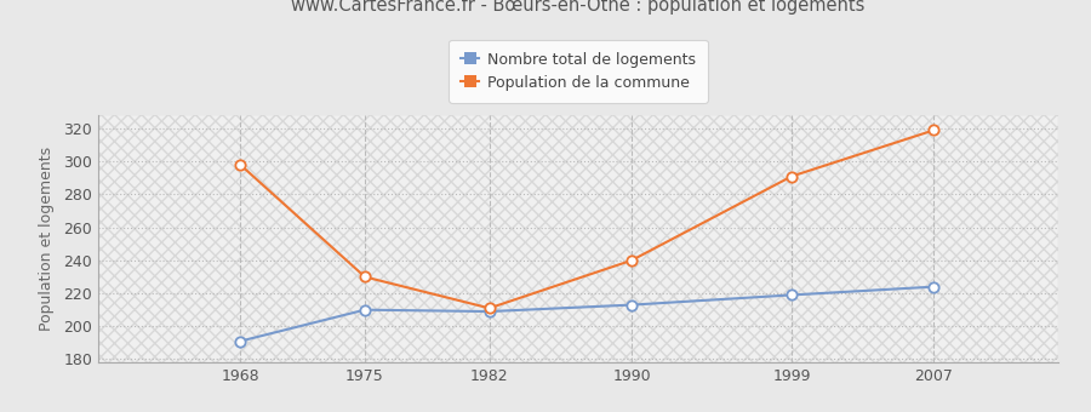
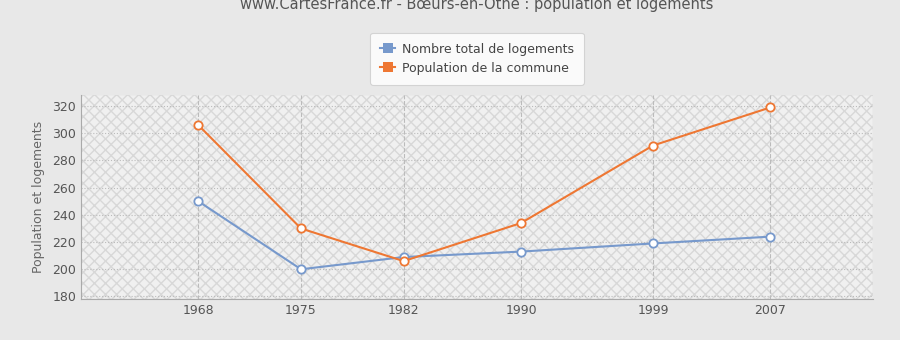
Nombre total de logements/1968: 191 -> 250
Population de la commune/1968: 298 -> 306
Nombre total de logements/1975: 210 -> 200
Population de la commune/1982: 211 -> 206
Population de la commune/1990: 240 -> 234
